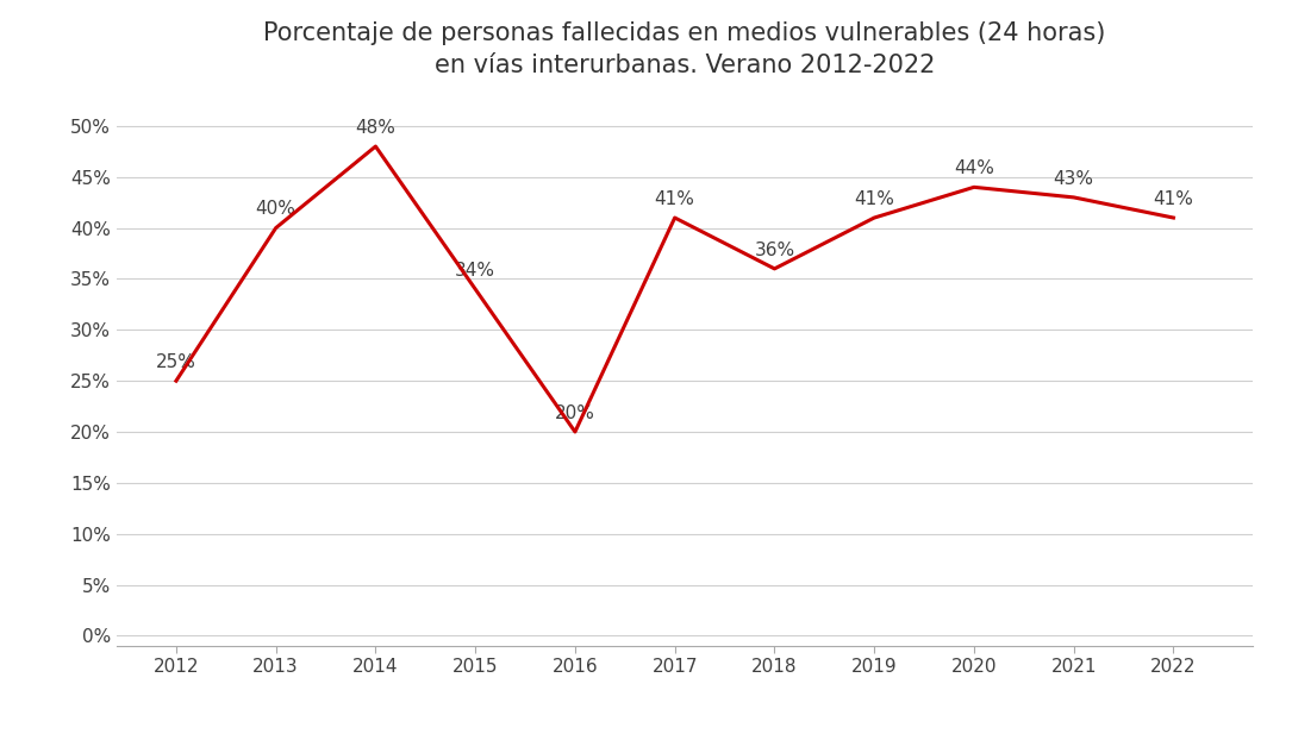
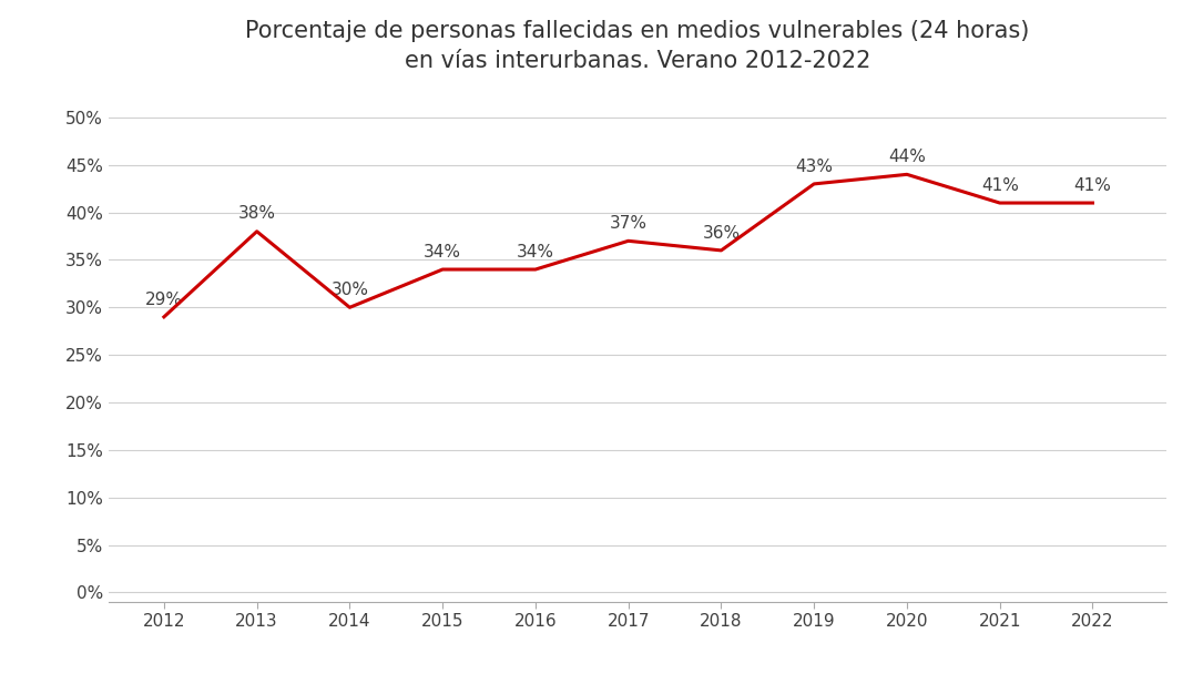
2012: 25% -> 29%
2013: 40% -> 38%
2014: 48% -> 30%
2016: 20% -> 34%
2017: 41% -> 37%
2019: 41% -> 43%
2021: 43% -> 41%
